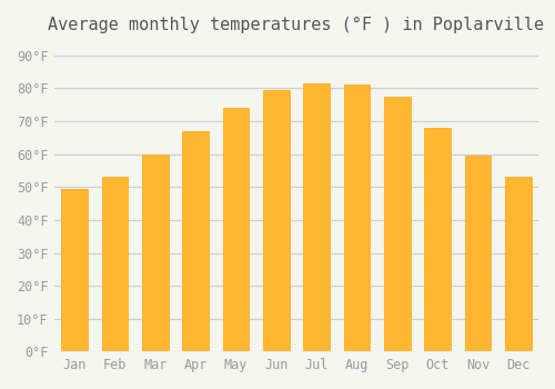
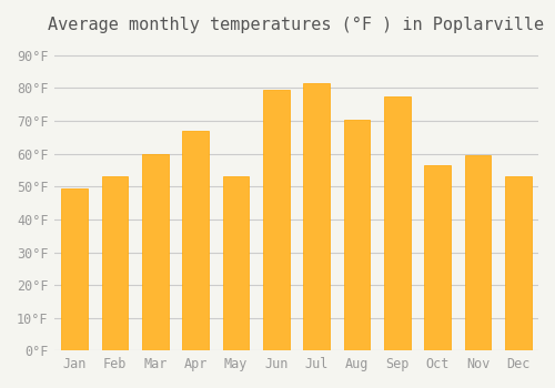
May: 74.0°F -> 53.0°F
Aug: 81.0°F -> 70.5°F
Oct: 68.0°F -> 56.5°F
